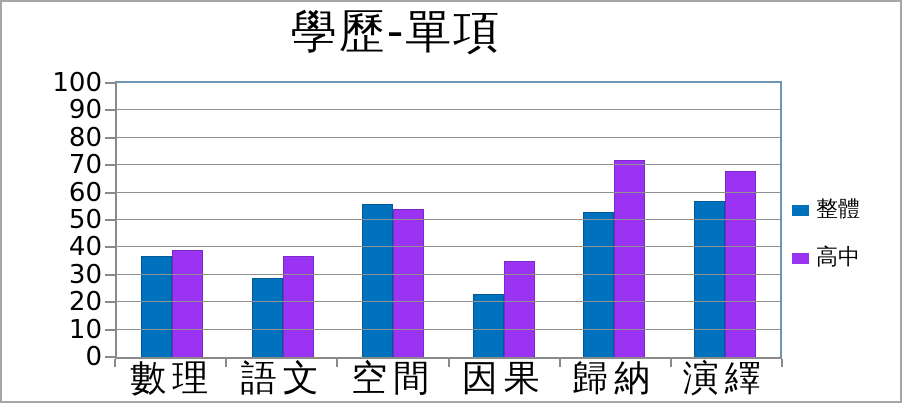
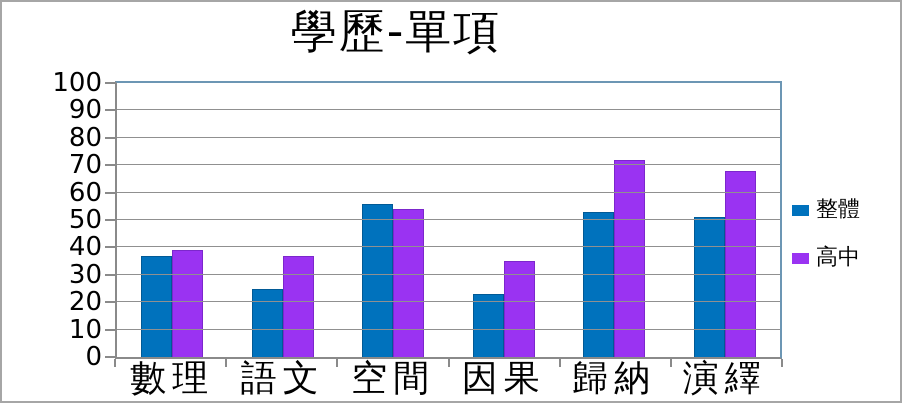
整體/語文: 29 -> 25
整體/演繹: 57 -> 51
